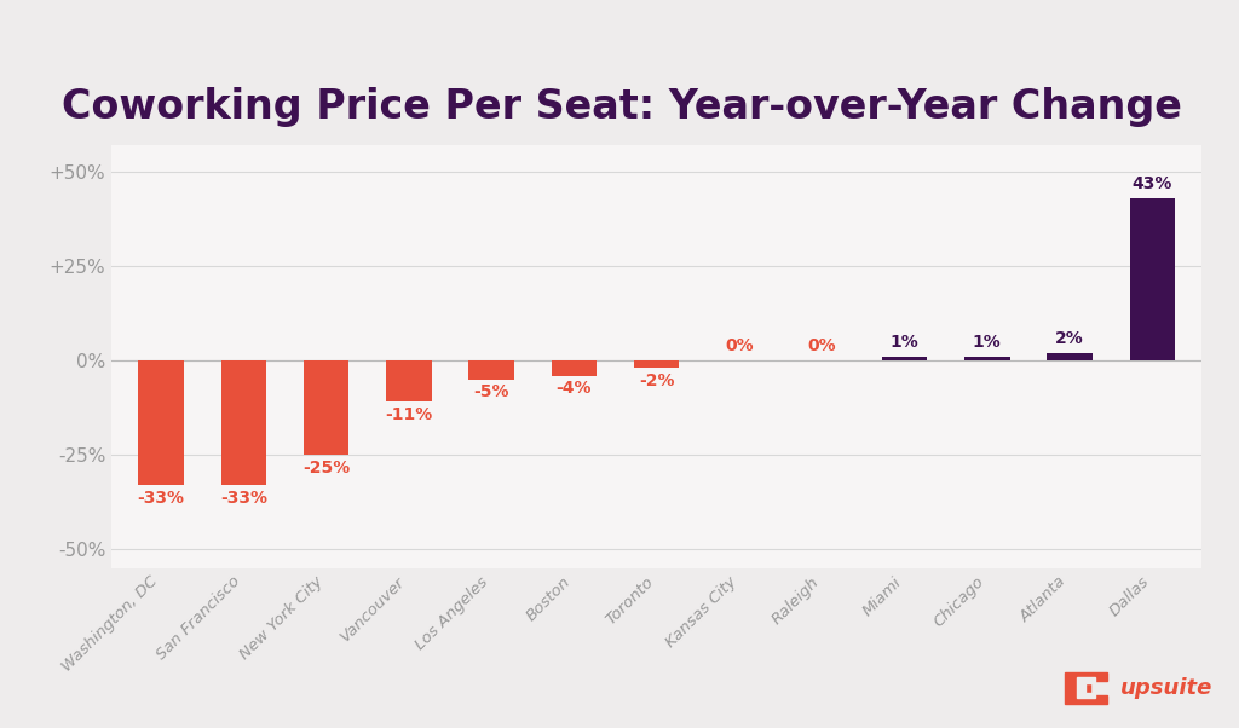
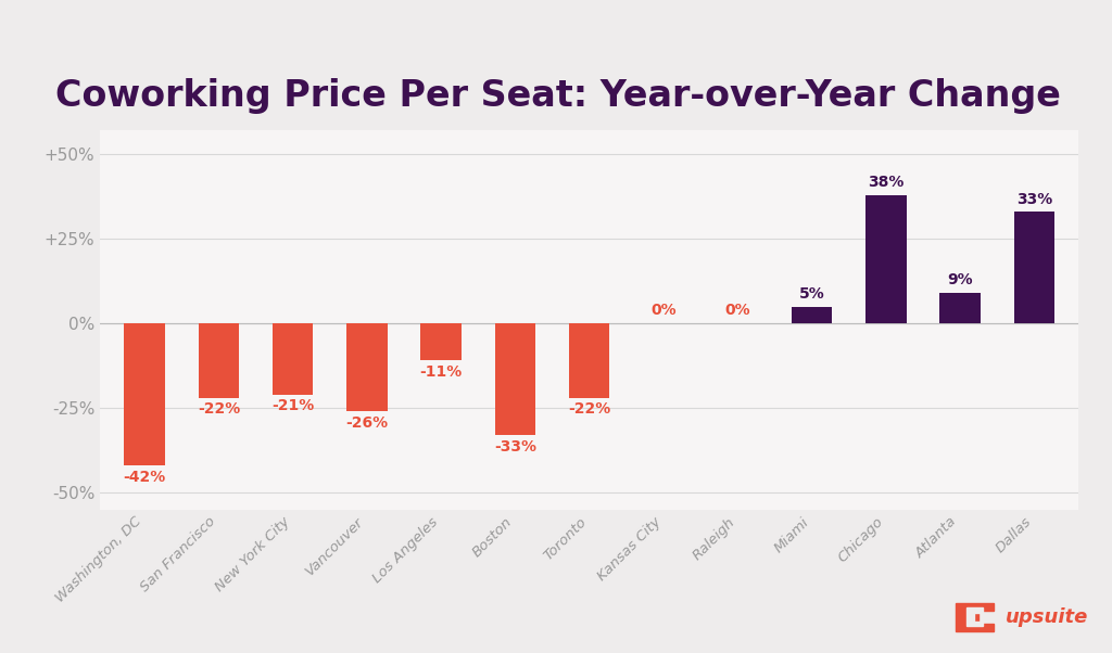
Washington, DC: -33% -> -42%
San Francisco: -33% -> -22%
New York City: -25% -> -21%
Vancouver: -11% -> -26%
Los Angeles: -5% -> -11%
Boston: -4% -> -33%
Toronto: -2% -> -22%
Miami: 1% -> 5%
Chicago: 1% -> 38%
Atlanta: 2% -> 9%
Dallas: 43% -> 33%
